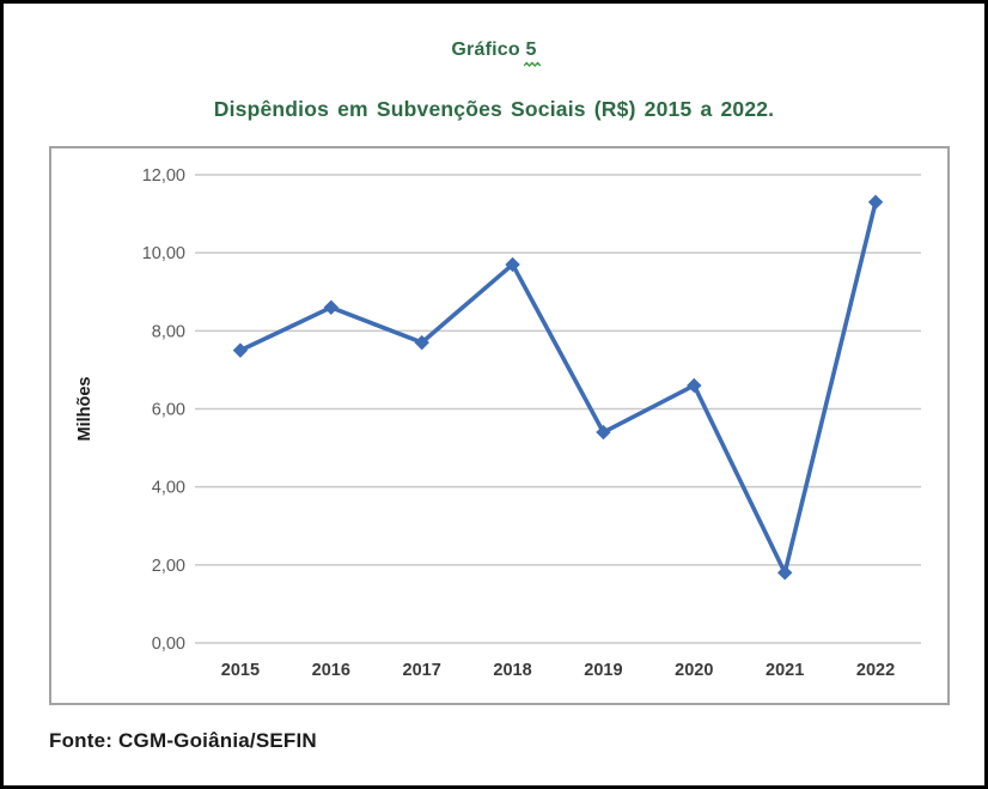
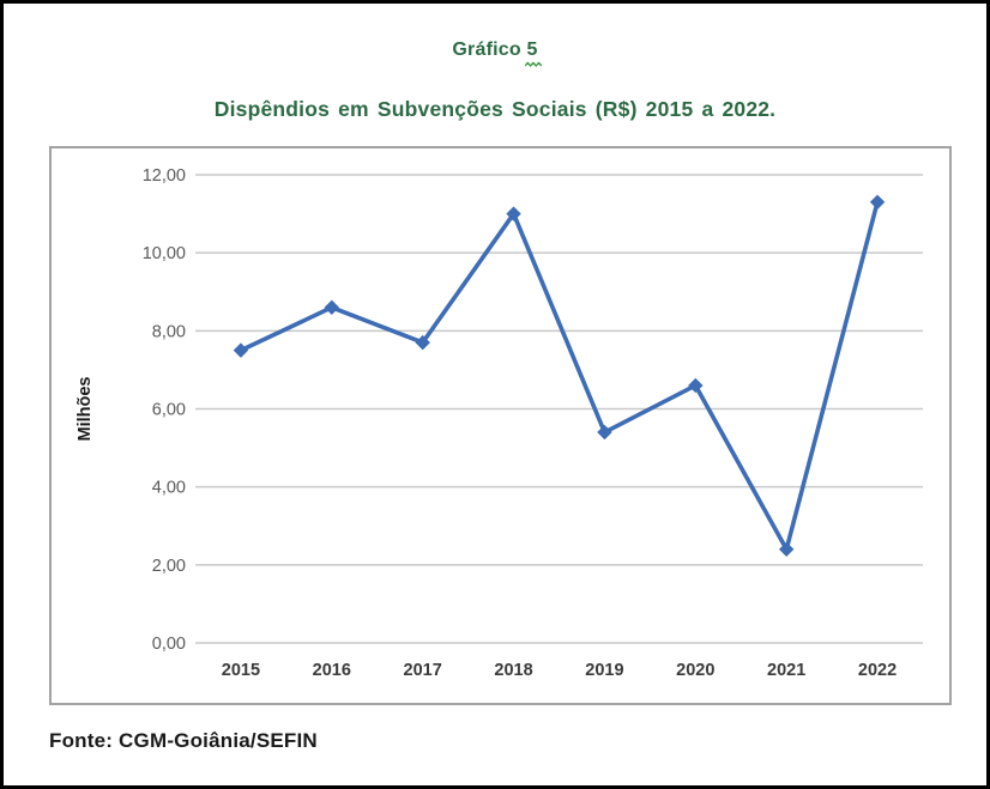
2018: 9,7 -> 11,0
2021: 1,8 -> 2,4
